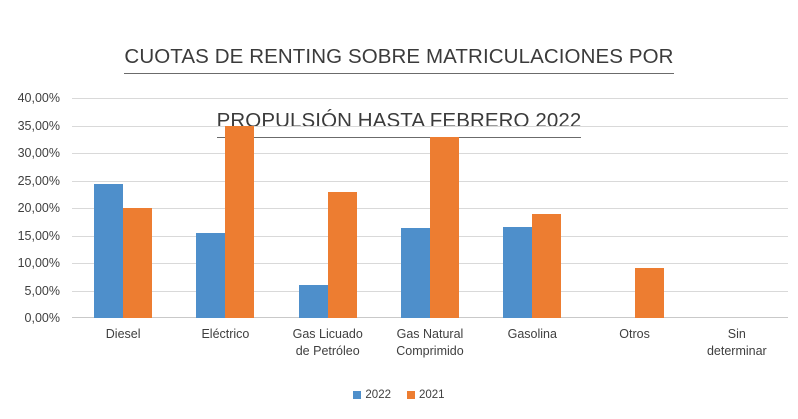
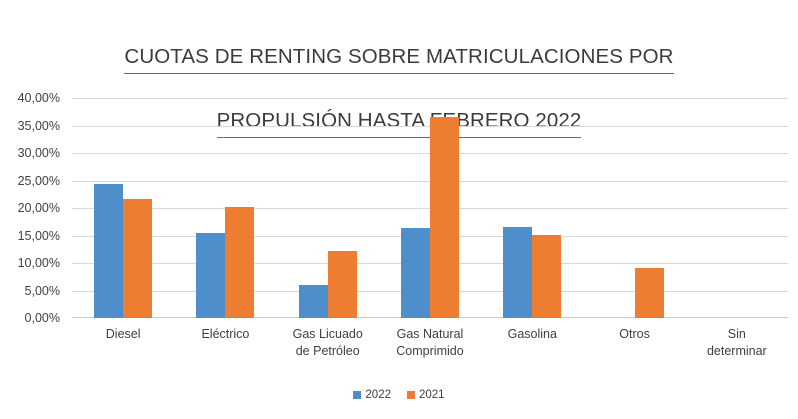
2021/Diesel: 20% -> 22%
2021/Eléctrico: 35% -> 20%
2021/Gas Licuado de Petróleo: 23% -> 12%
2021/Gas Natural Comprimido: 33% -> 36%
2021/Gasolina: 19% -> 15%
